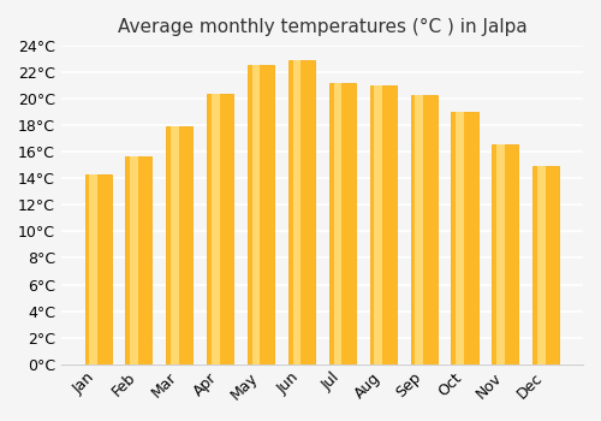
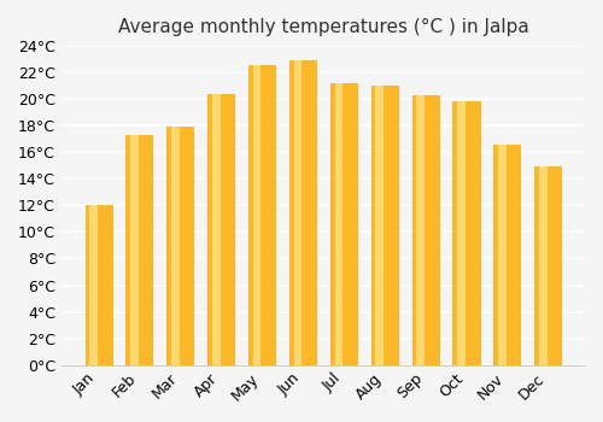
Jan: 14.3°C -> 12.0°C
Feb: 15.7°C -> 17.3°C
Oct: 19.0°C -> 19.8°C
